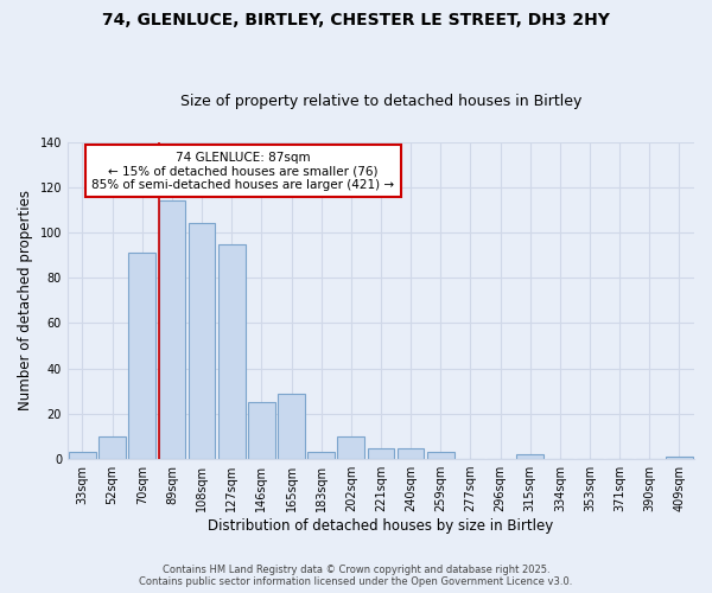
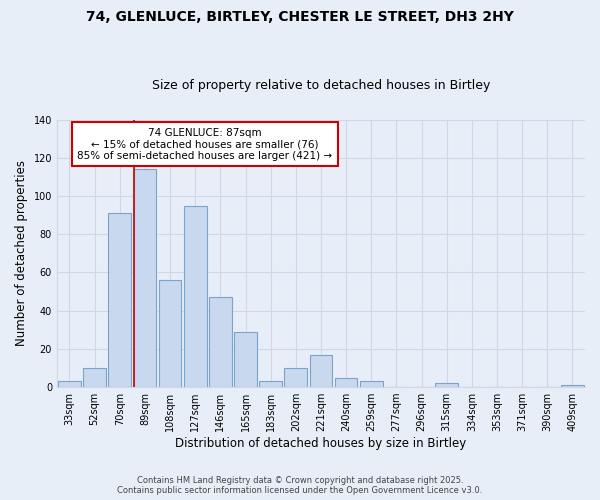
108sqm: 104 -> 56
146sqm: 25 -> 47
221sqm: 5 -> 17
